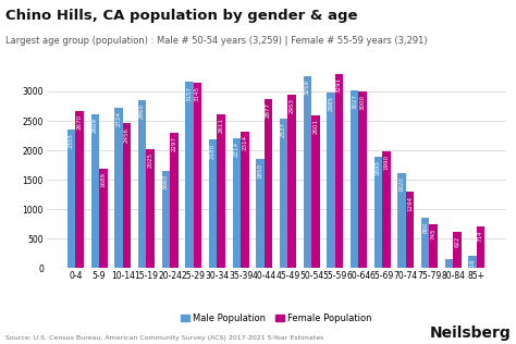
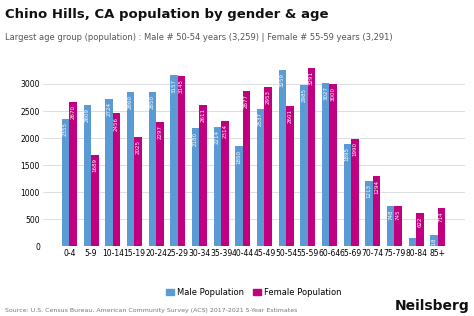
Male Population/20-24: 1660 -> 2850
Male Population/70-74: 1620 -> 1210
Male Population/75-79: 860 -> 750
